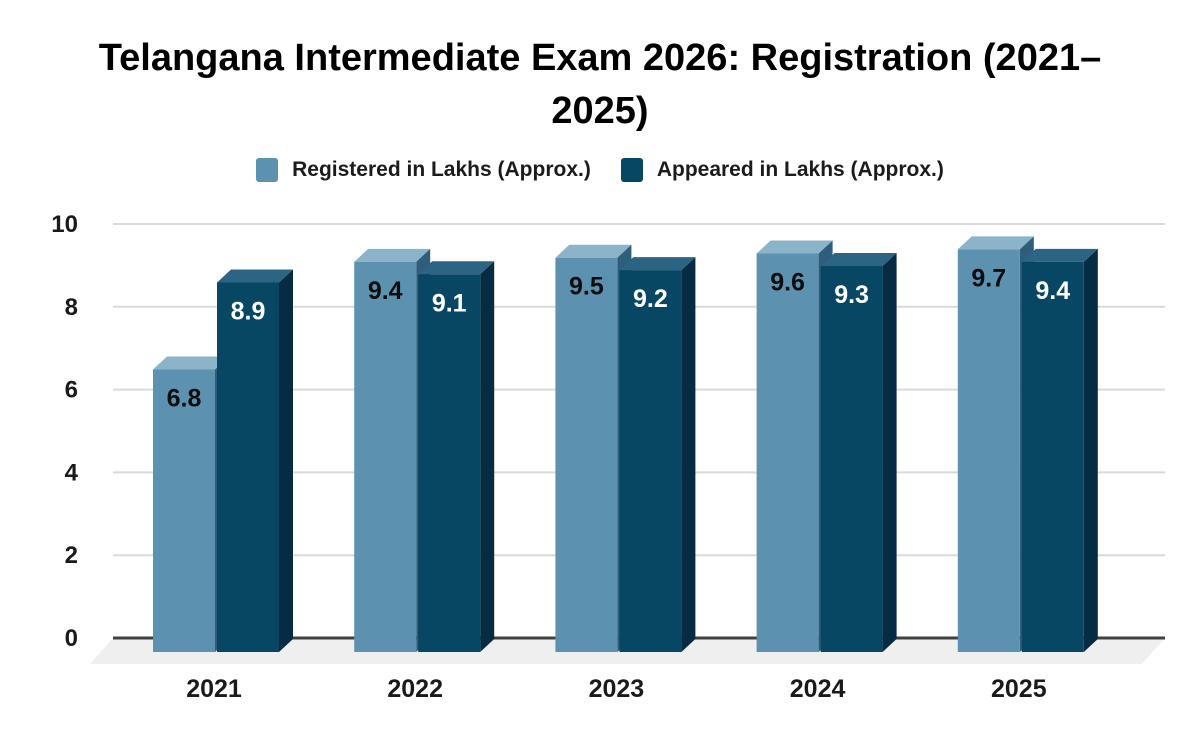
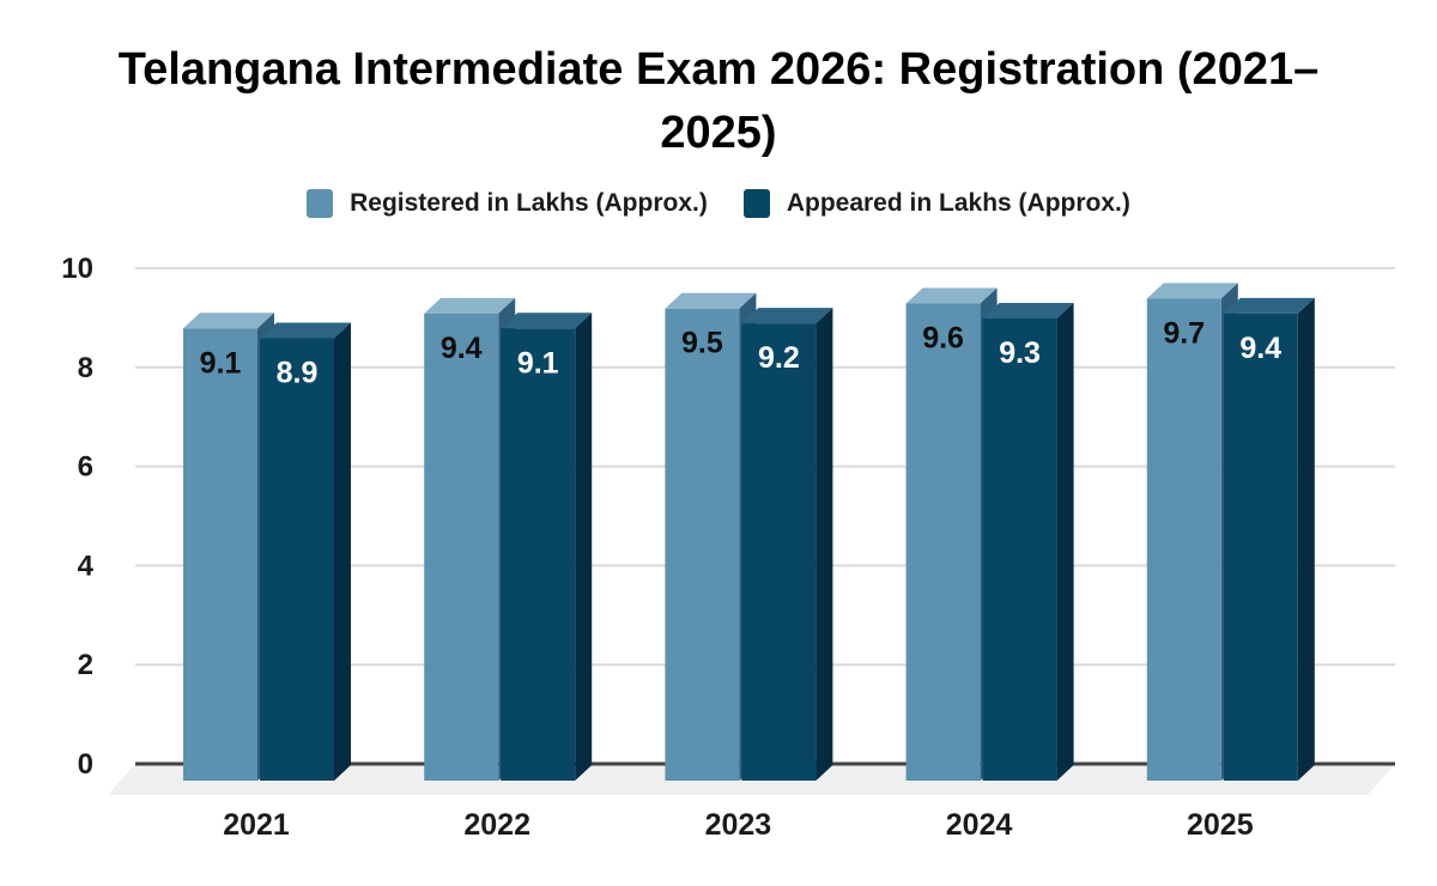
Registered in Lakhs (Approx.)/2021: 6.8 -> 9.1
